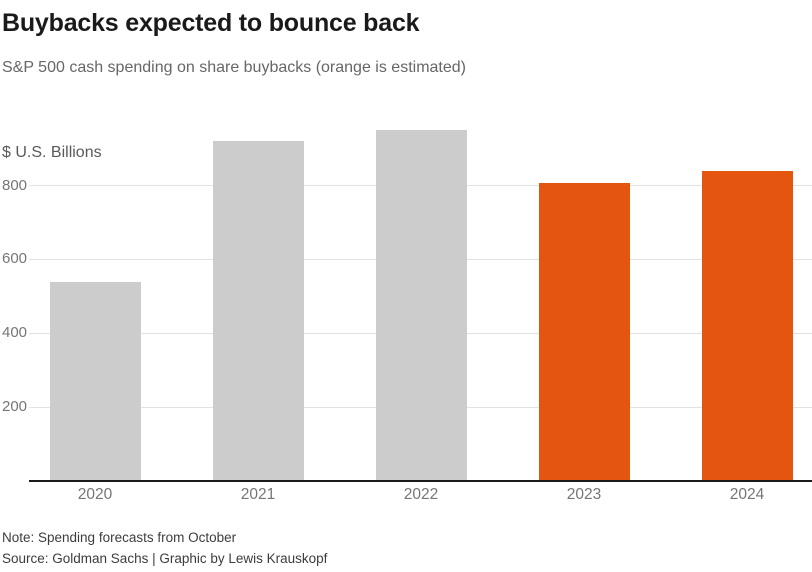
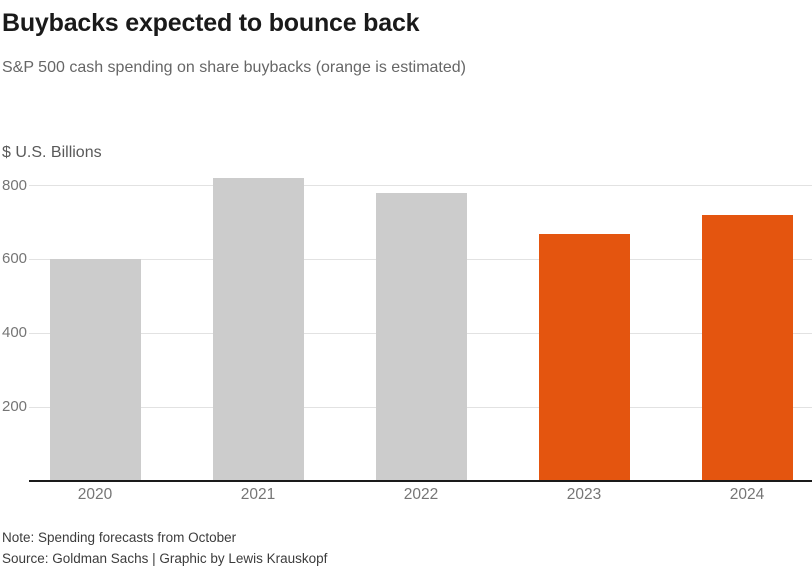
2020: 540 -> 600
2021: 920 -> 820
2022: 950 -> 780
2023: 810 -> 670
2024: 840 -> 720
